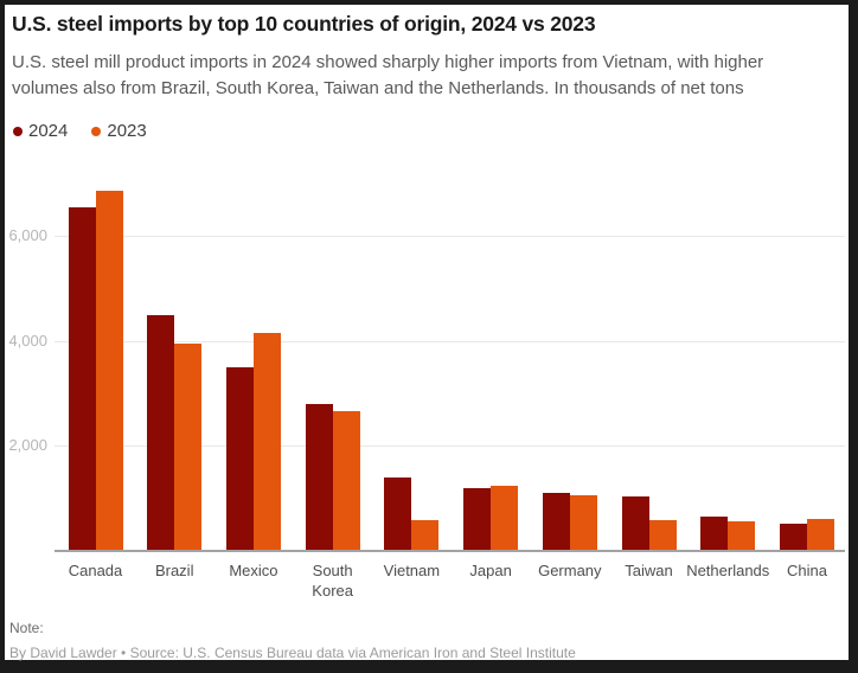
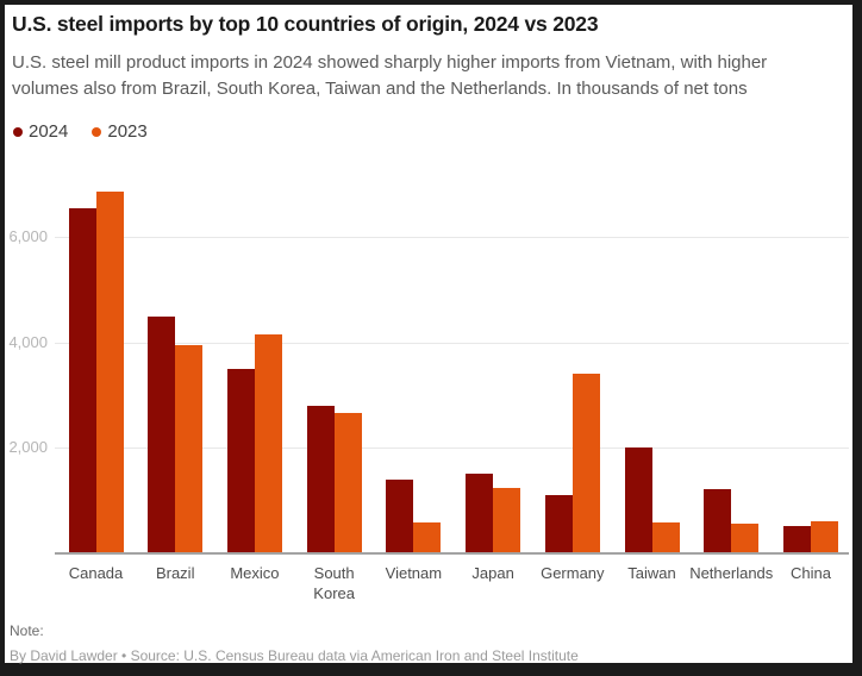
2024/Japan: 1200 -> 1500
2023/Germany: 1000 -> 3400
2024/Taiwan: 1000 -> 2000
2024/Netherlands: 600 -> 1200
